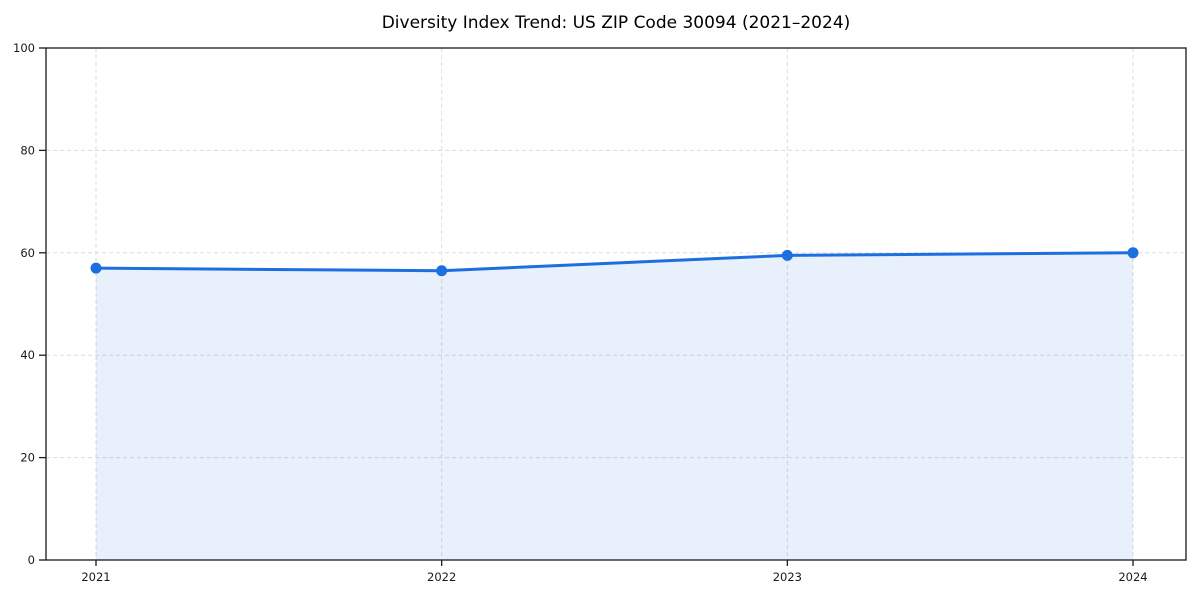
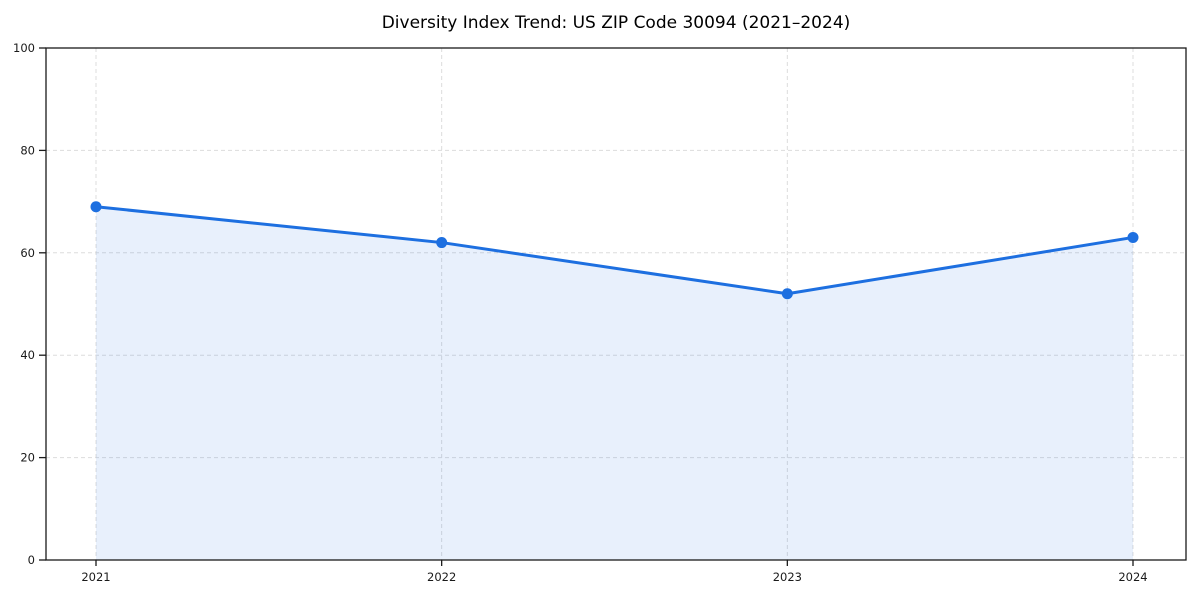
2021: 57 -> 69
2022: 56 -> 62
2023: 60 -> 52
2024: 60 -> 63
